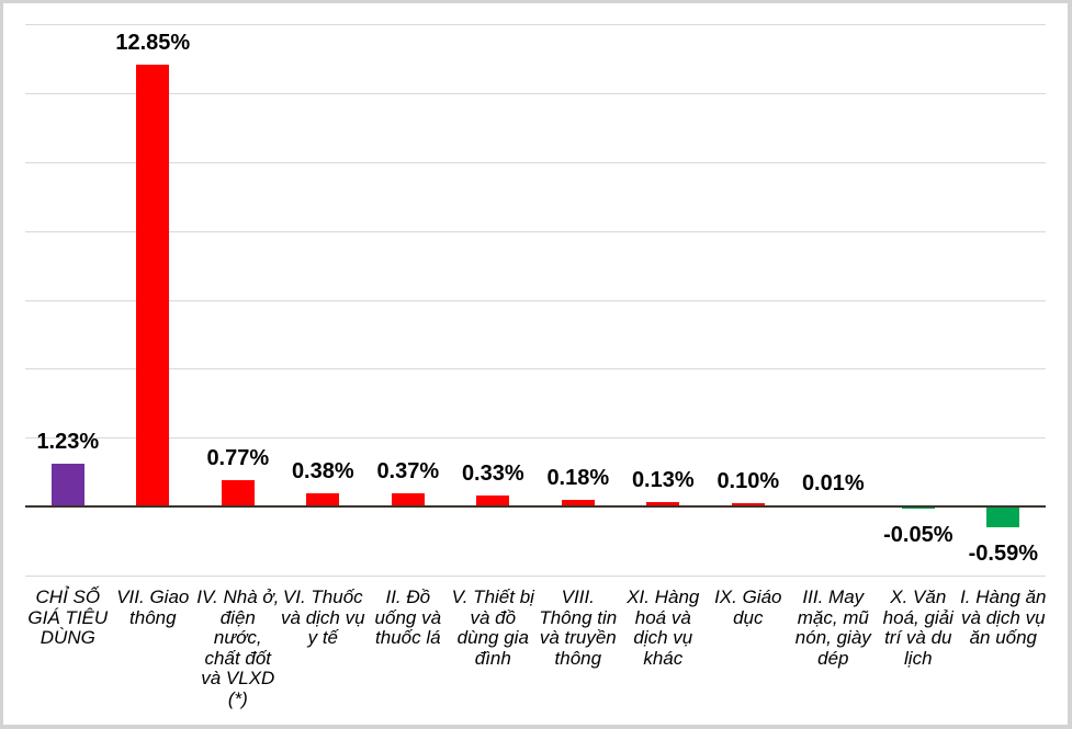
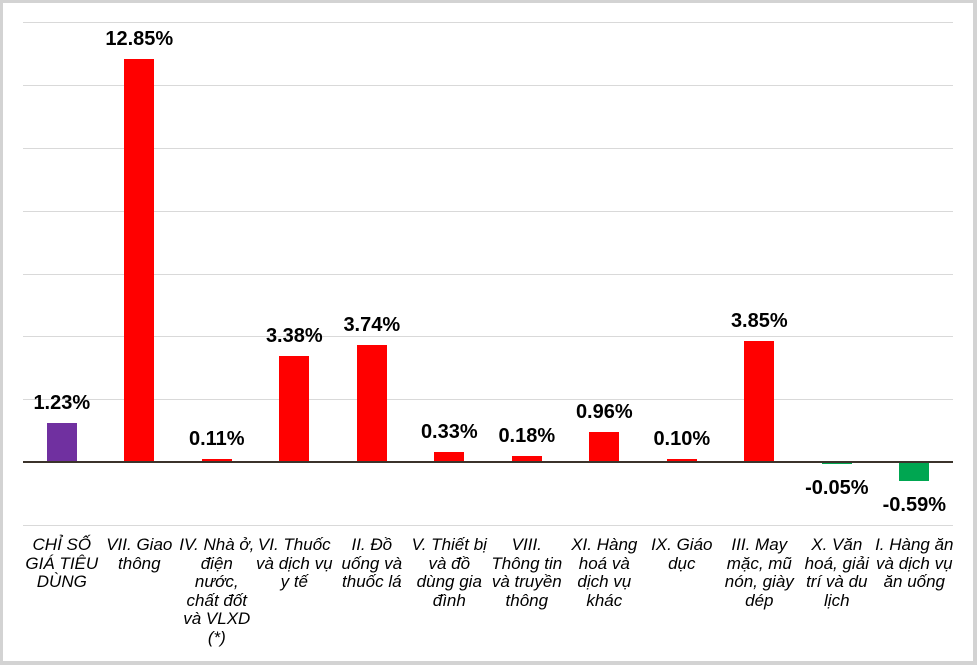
IV. Nhà ở, điện nước, chất đốt và VLXD (*): 0.77% -> 0.11%
VI. Thuốc và dịch vụ y tế: 0.38% -> 3.38%
II. Đồ uống và thuốc lá: 0.37% -> 3.74%
XI. Hàng hoá và dịch vụ khác: 0.13% -> 0.96%
III. May mặc, mũ nón, giày dép: 0.01% -> 3.85%
